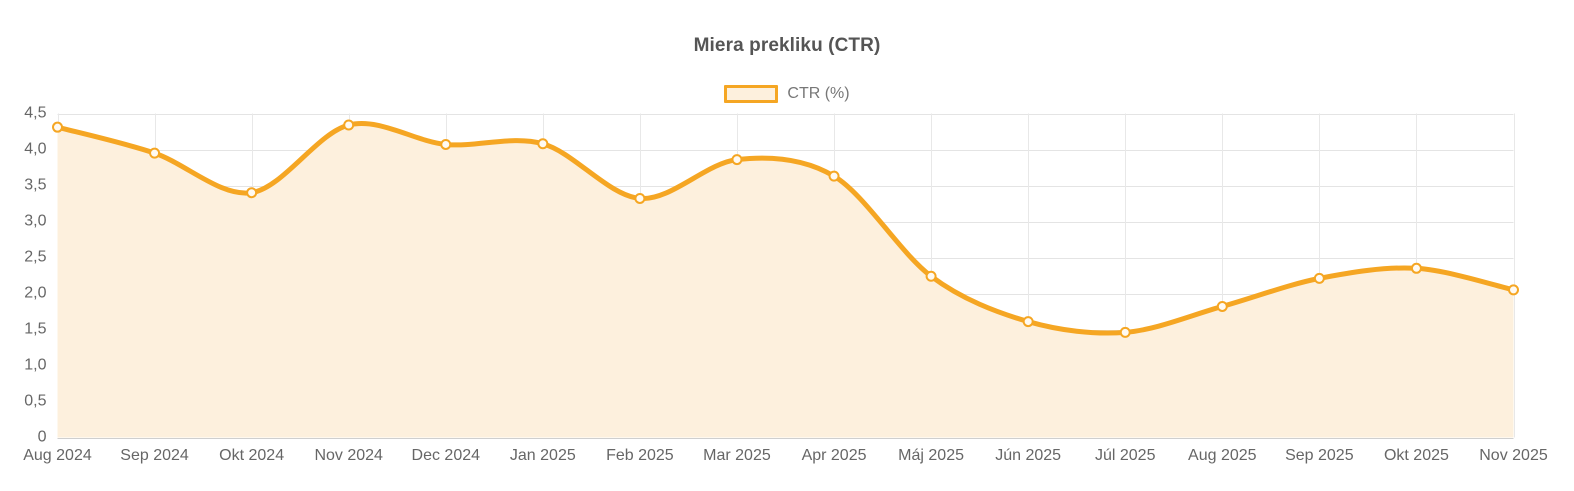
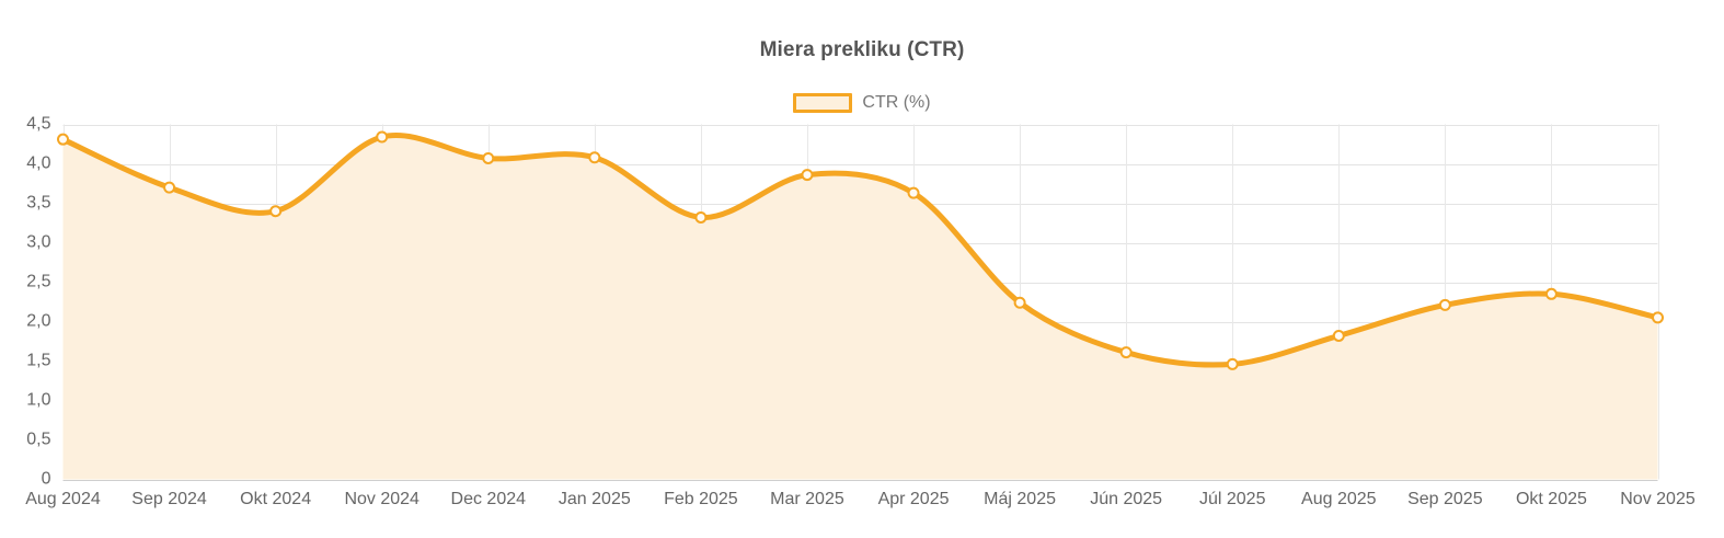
Sep 2024: 4,0 -> 3,7
